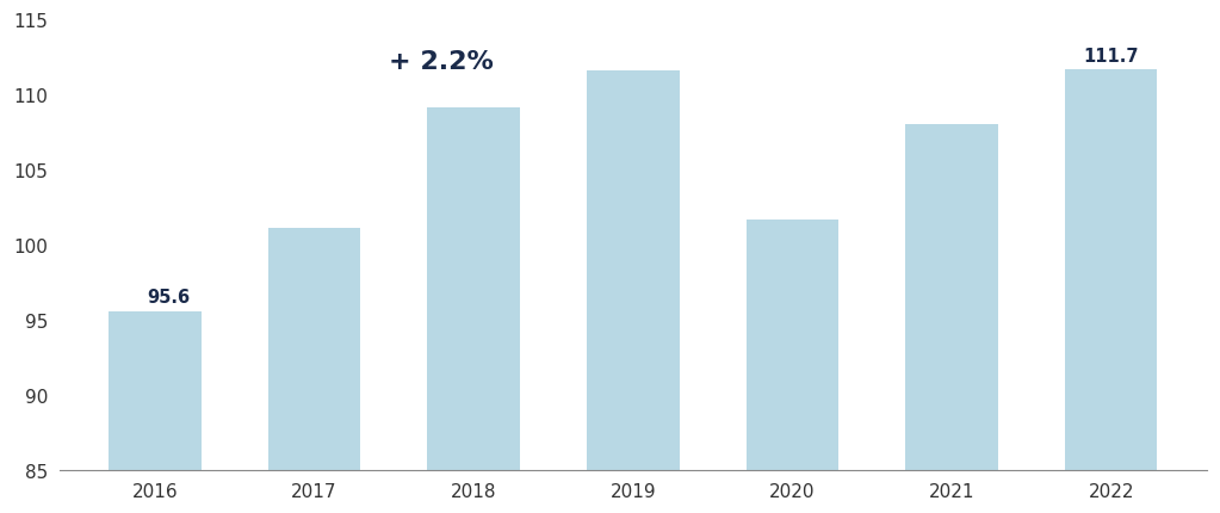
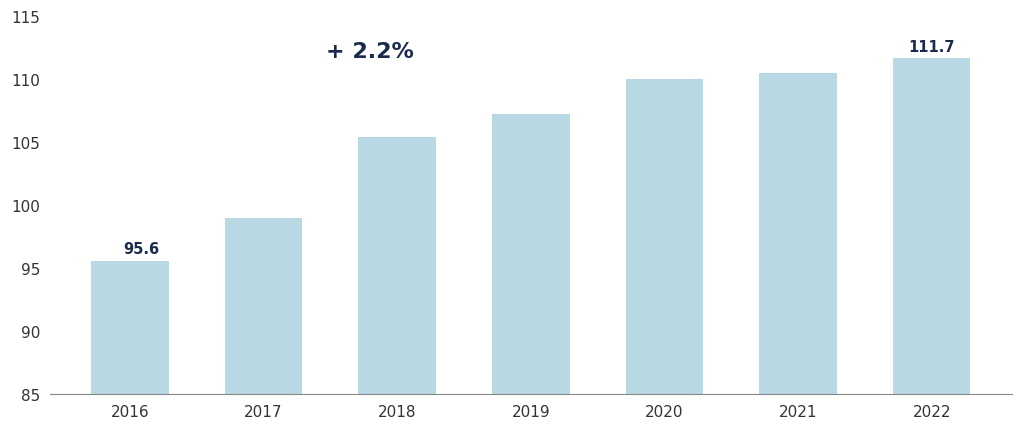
2017: 101.1 -> 99.0
2018: 109.1 -> 105.4
2019: 111.6 -> 107.2
2020: 101.7 -> 110.0
2021: 108.0 -> 110.5
